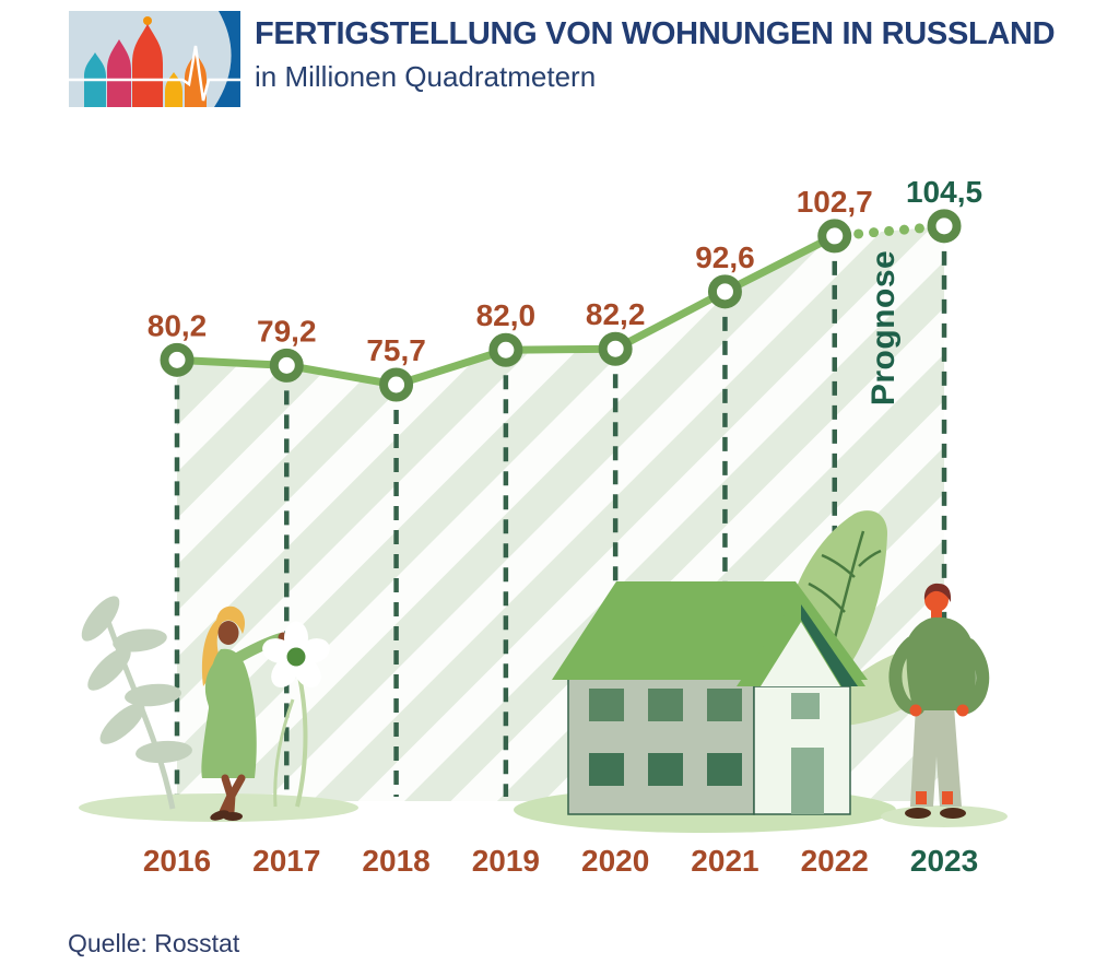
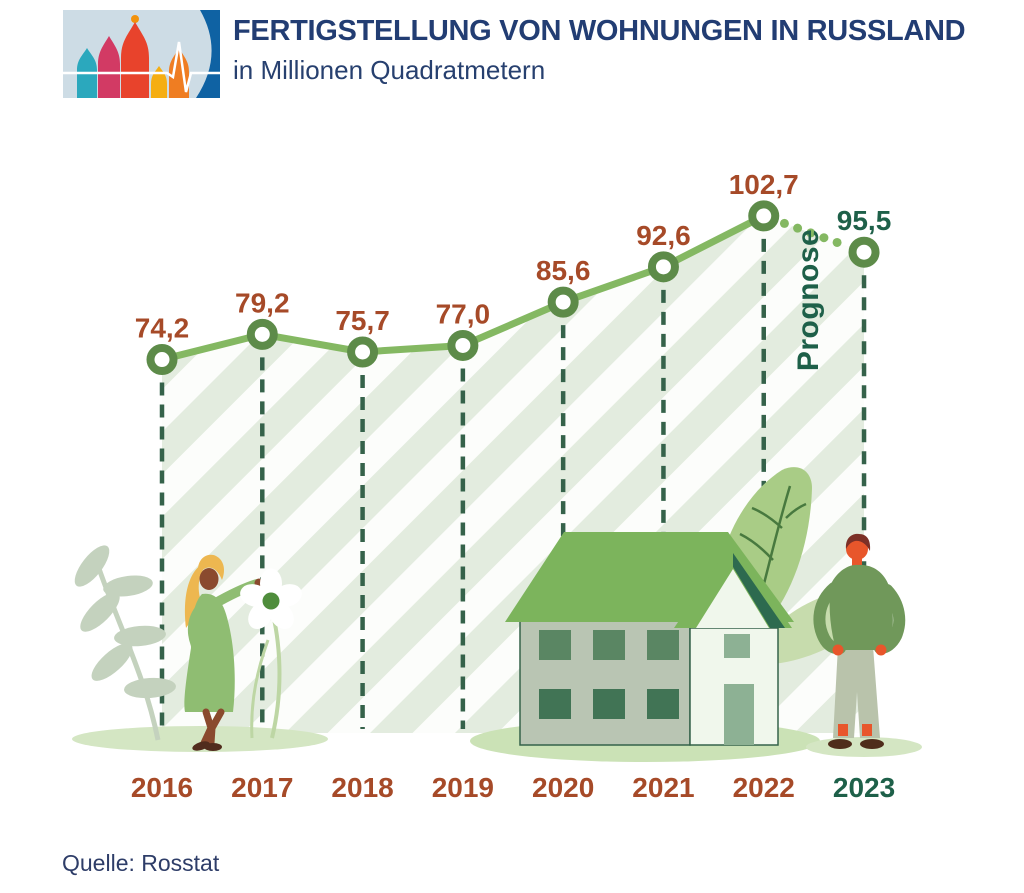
2016: 80,2 -> 74,2
2019: 82,0 -> 77,0
2020: 82,2 -> 85,6
2023: 104,5 -> 95,5
